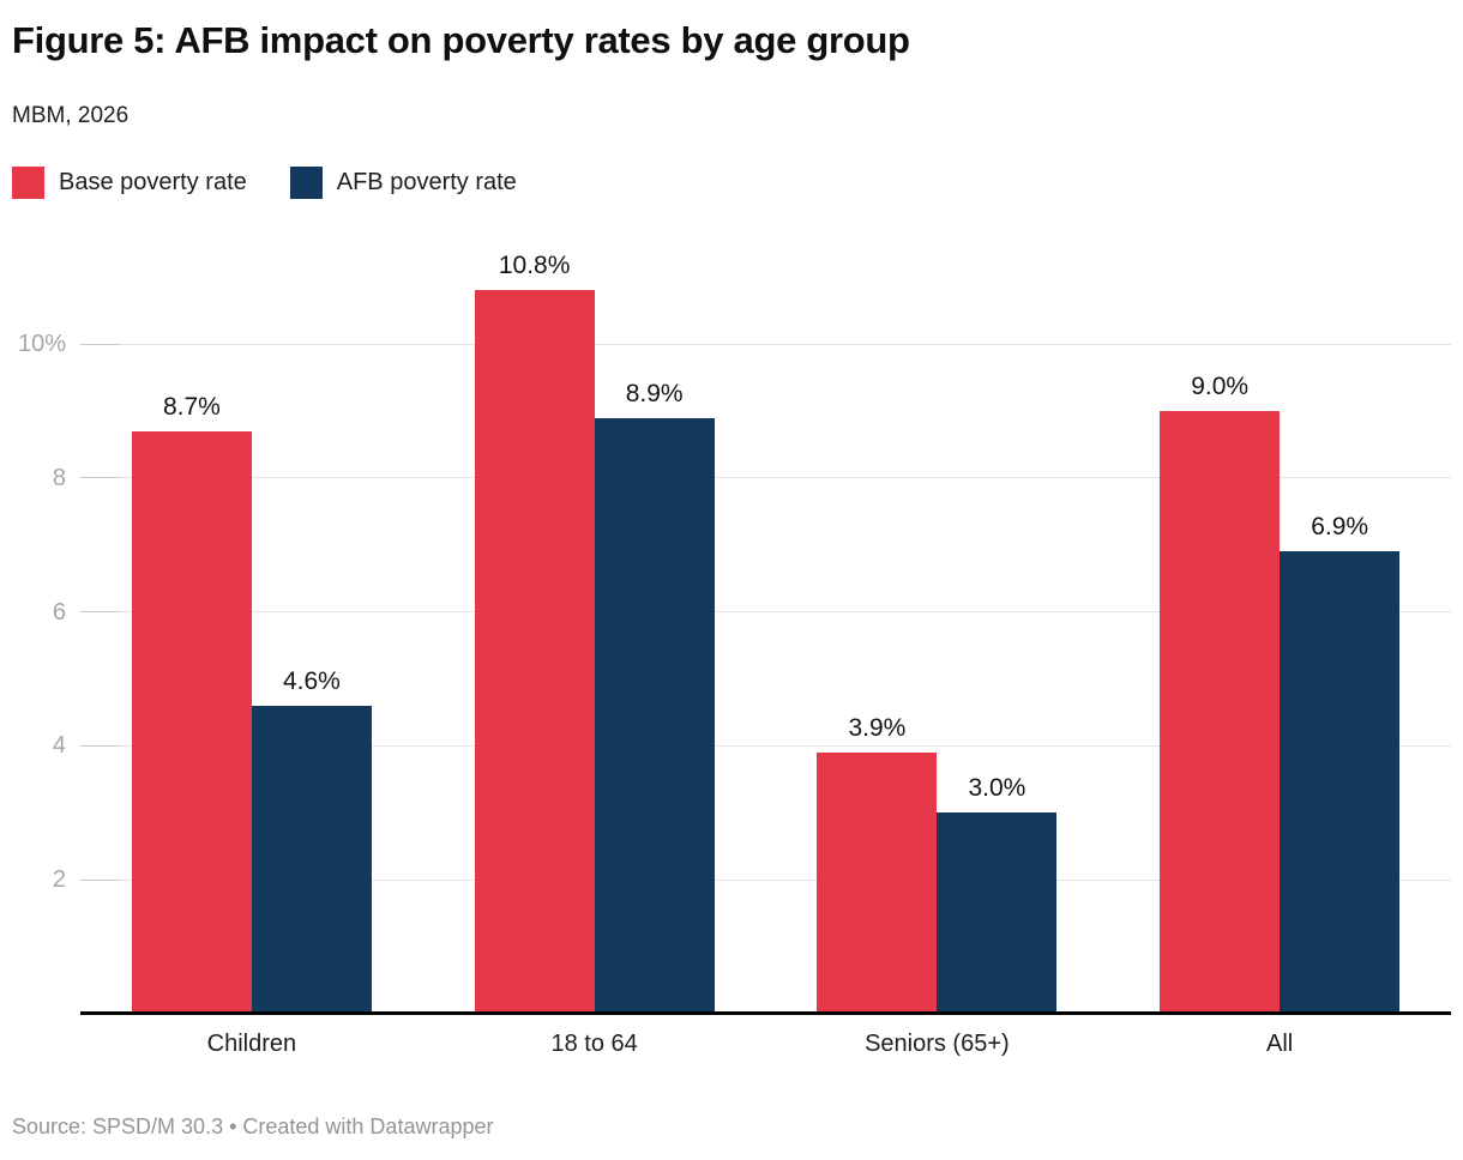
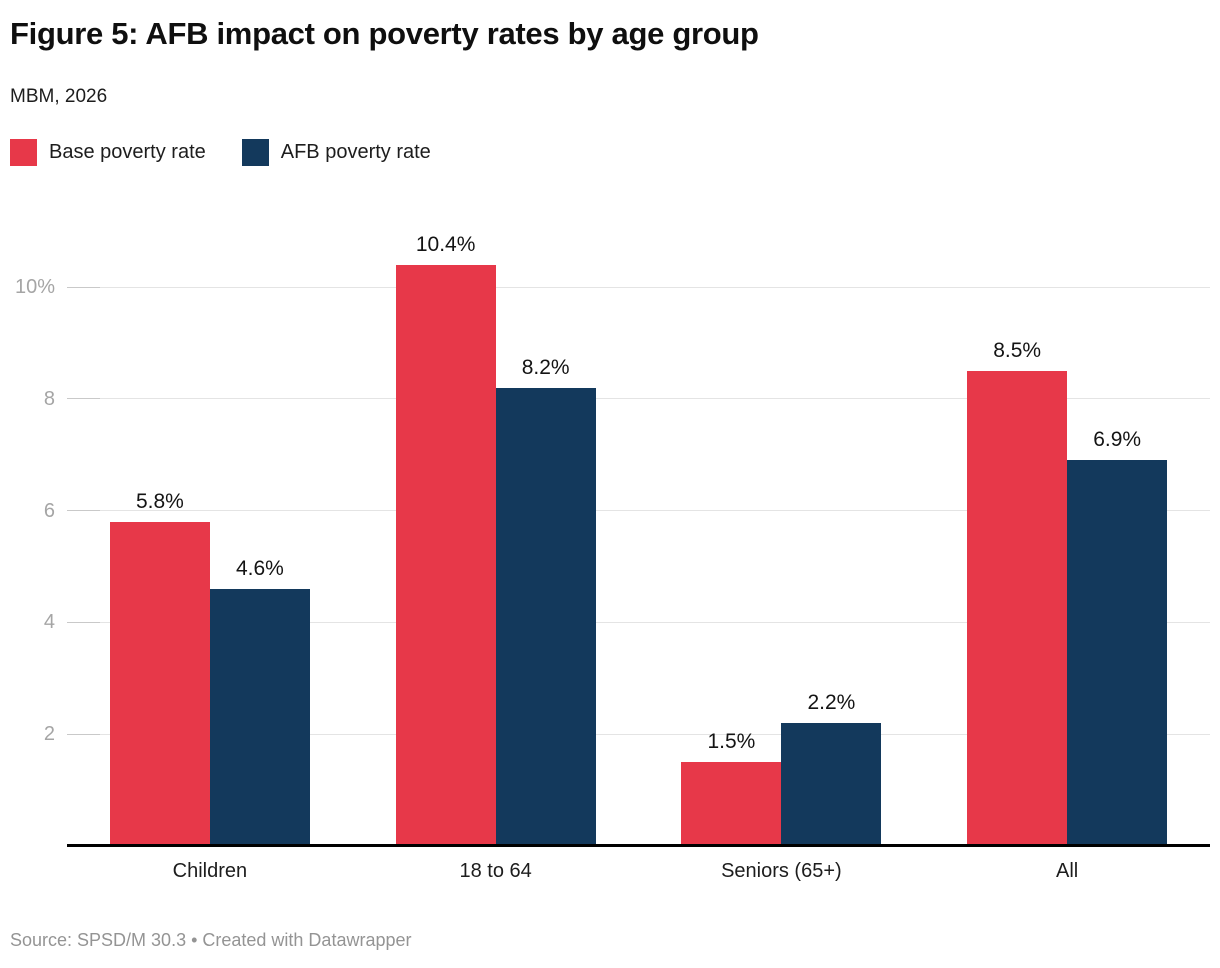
Base poverty rate/Children: 8.7% -> 5.8%
Base poverty rate/18 to 64: 10.8% -> 10.4%
AFB poverty rate/18 to 64: 8.9% -> 8.2%
Base poverty rate/Seniors (65+): 3.9% -> 1.5%
AFB poverty rate/Seniors (65+): 3.0% -> 2.2%
Base poverty rate/All: 9.0% -> 8.5%
